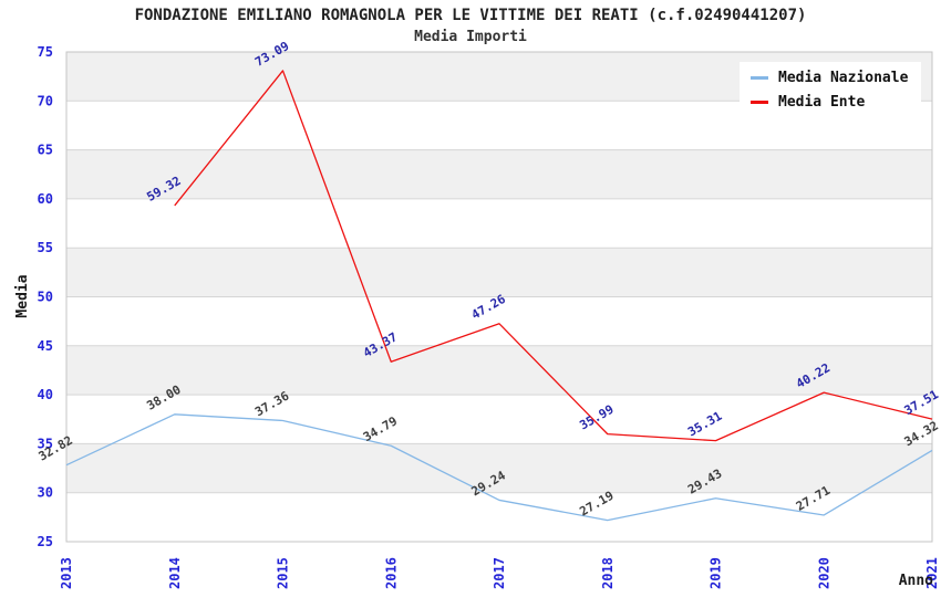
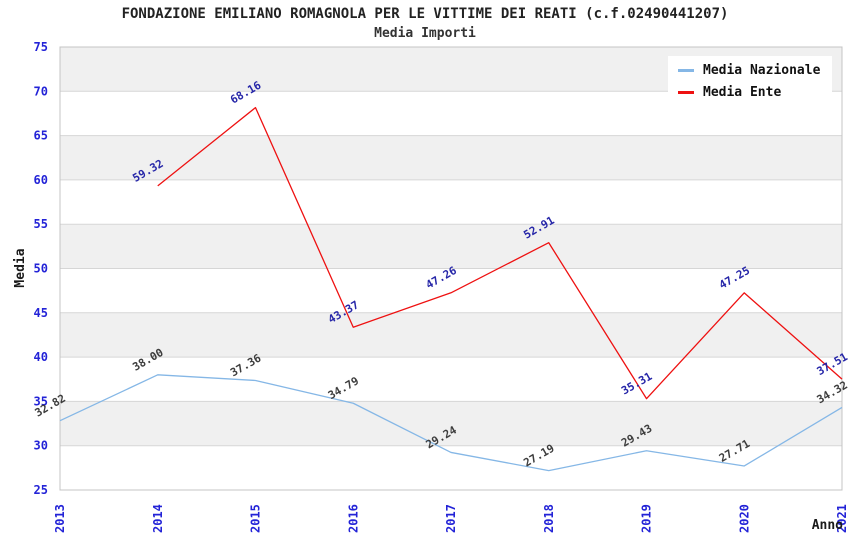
Media Ente/2015: 73.09 -> 68.16
Media Ente/2018: 35.99 -> 52.91
Media Ente/2020: 40.22 -> 47.25
